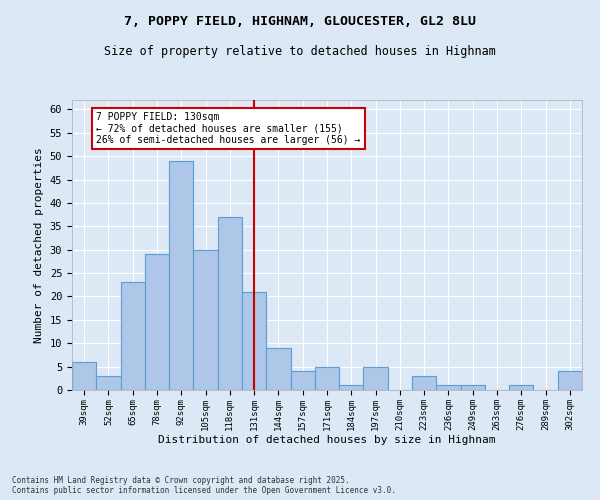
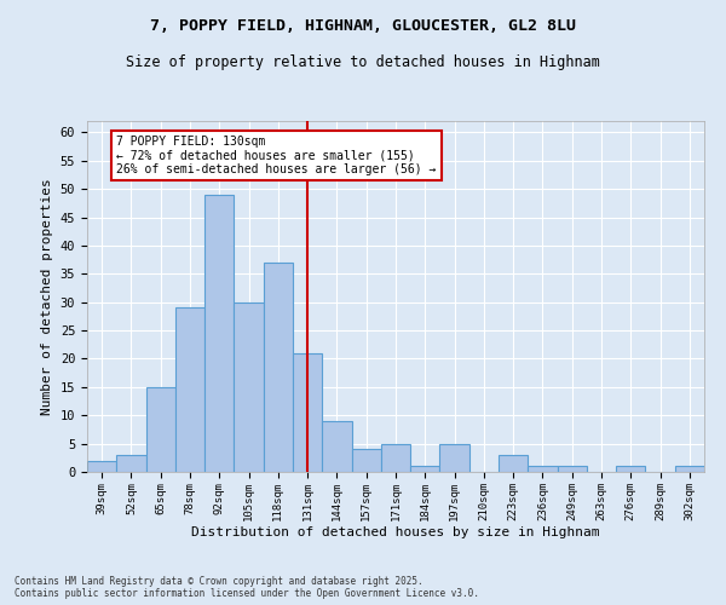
39sqm: 6 -> 2
65sqm: 23 -> 15
302sqm: 4 -> 1
